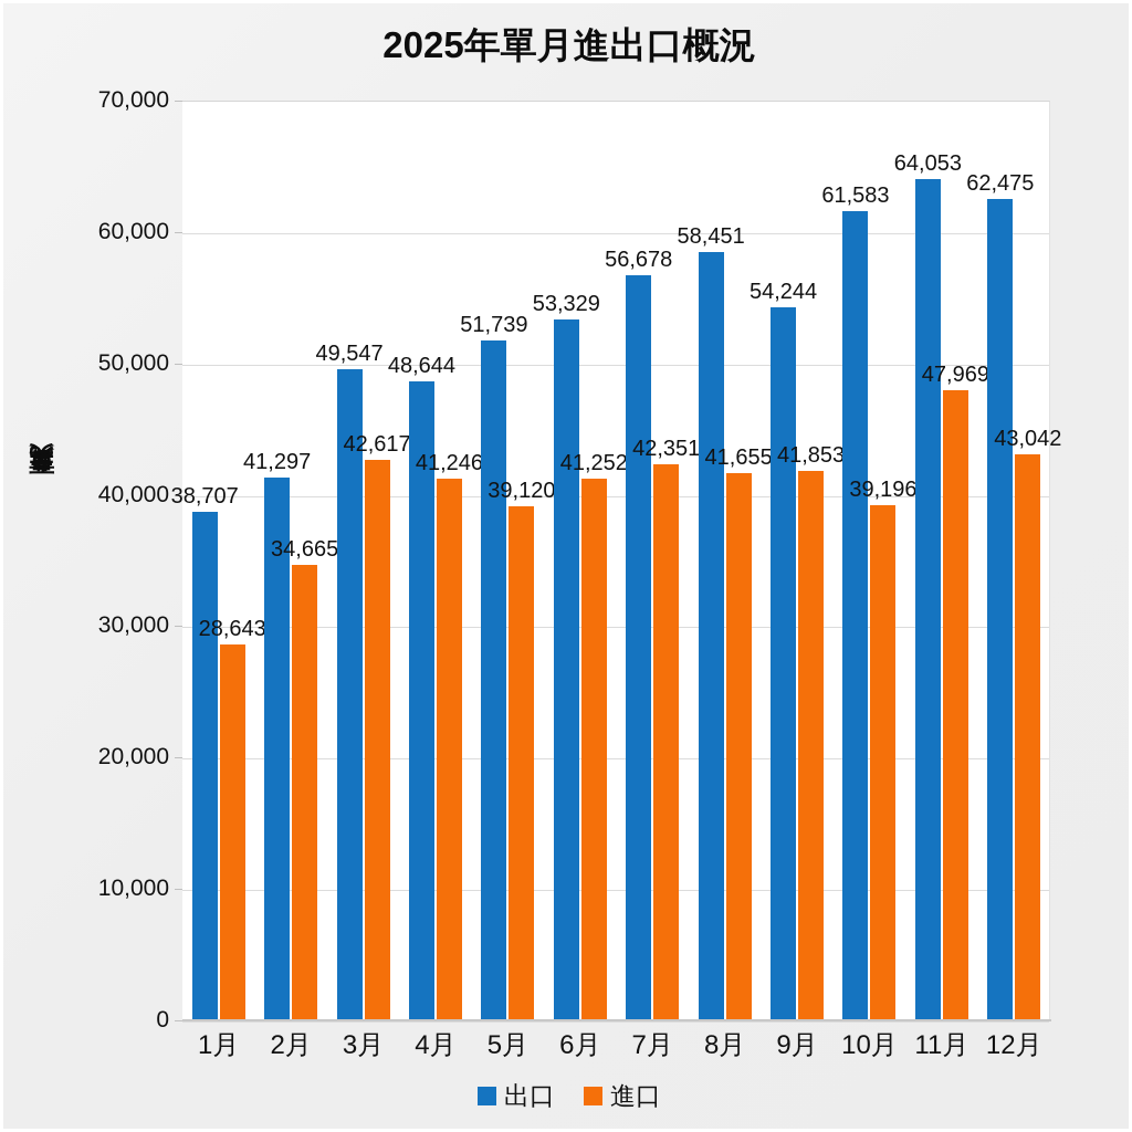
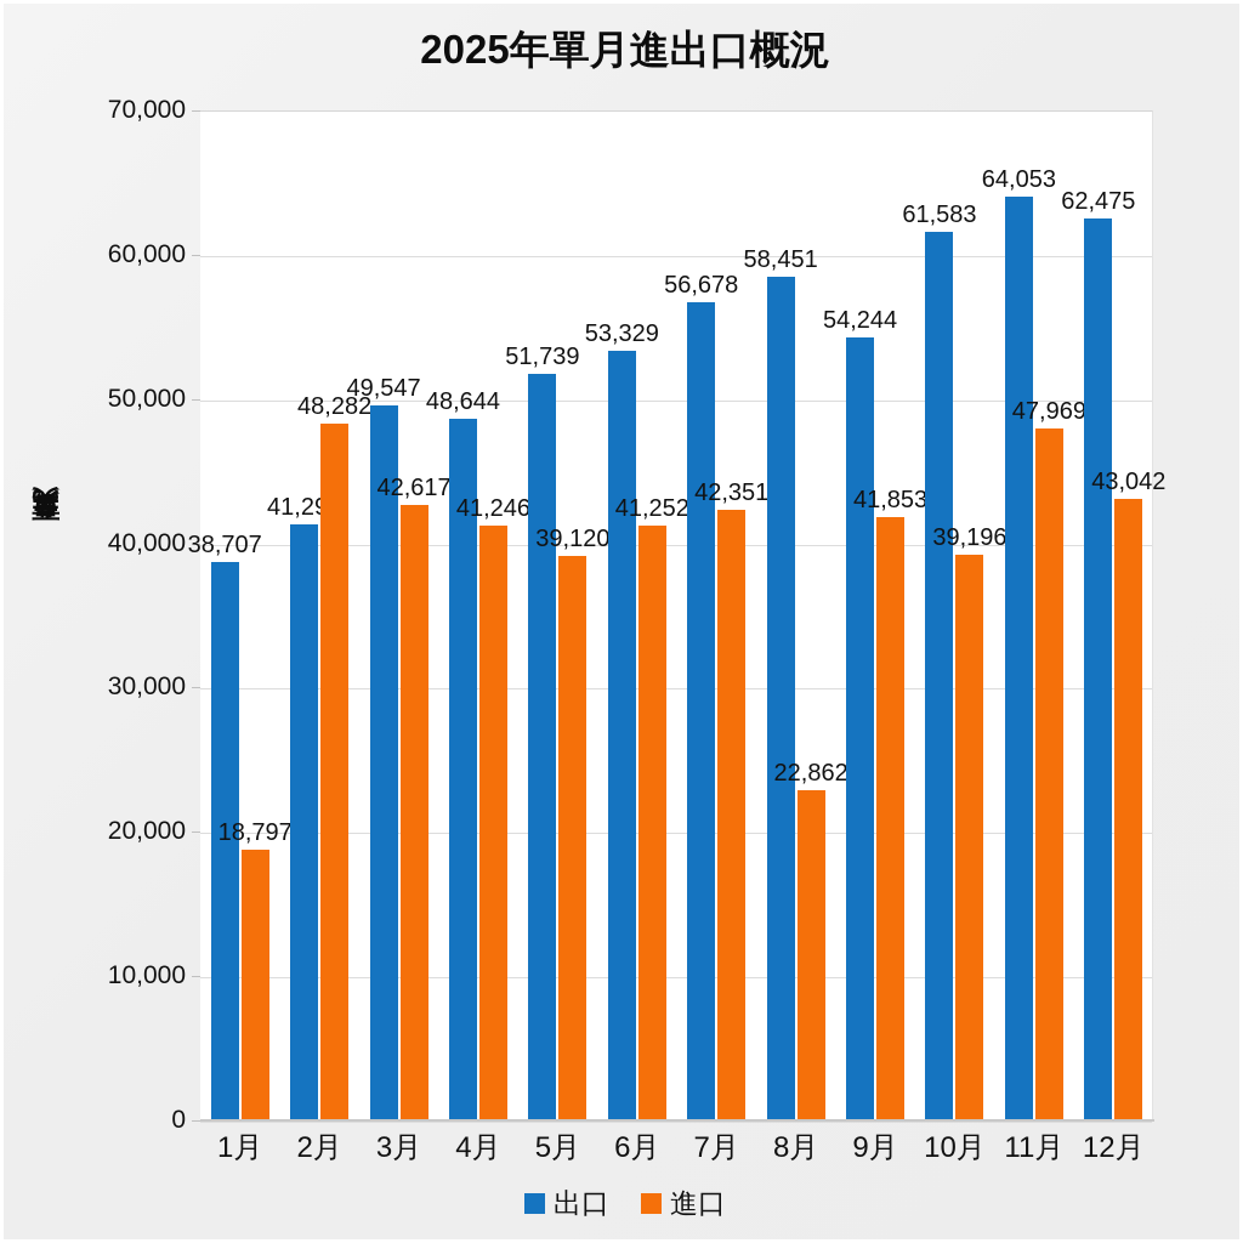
進口/1月: 28,643 -> 18,797
進口/2月: 34,665 -> 48,282
進口/8月: 41,655 -> 22,862
